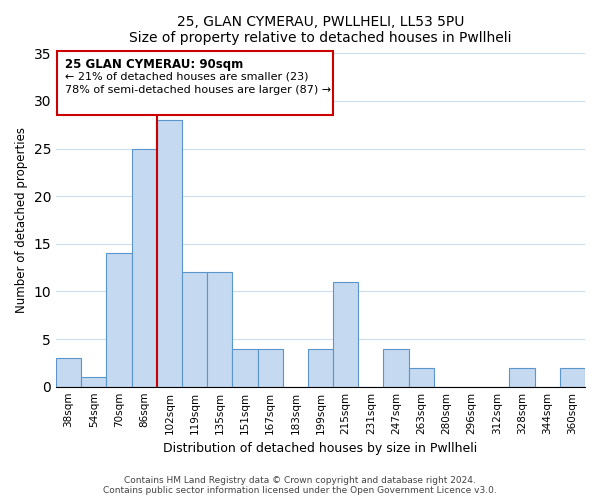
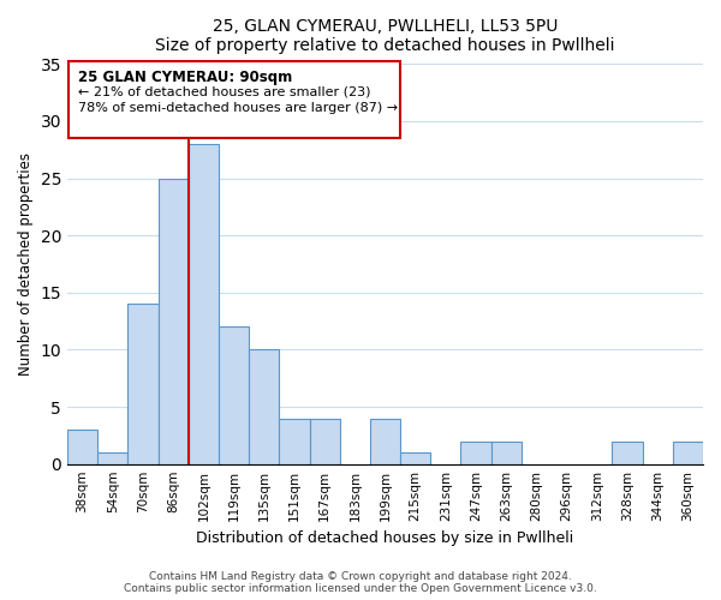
135sqm: 12 -> 10
215sqm: 11 -> 1
247sqm: 4 -> 2
